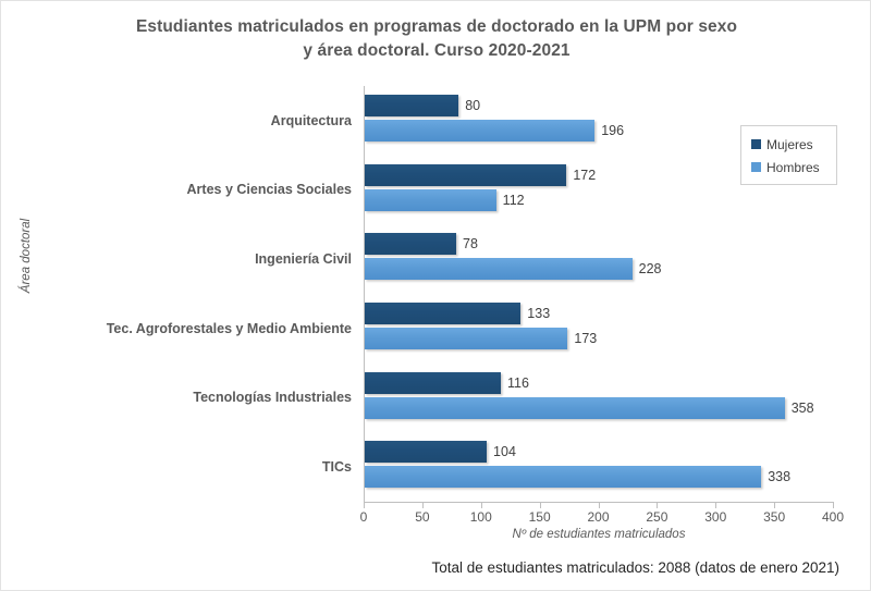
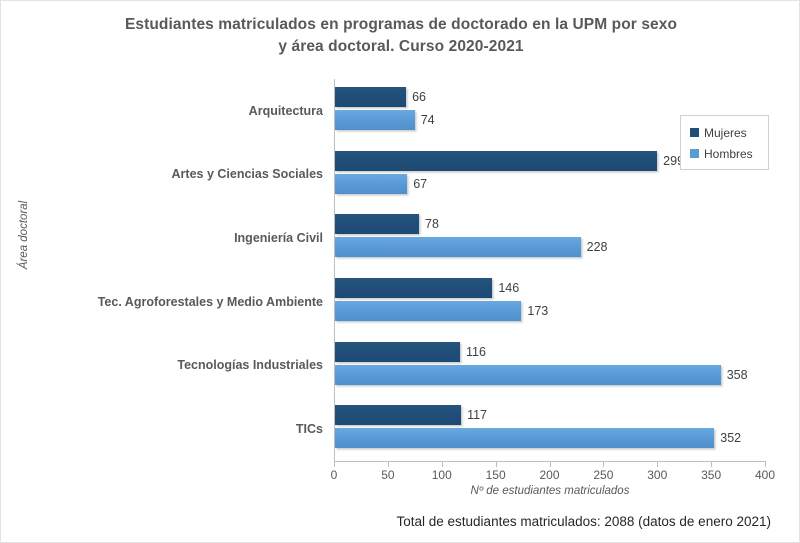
Mujeres/Arquitectura: 80 -> 66
Hombres/Arquitectura: 196 -> 74
Mujeres/Artes y Ciencias Sociales: 172 -> 299
Hombres/Artes y Ciencias Sociales: 112 -> 67
Mujeres/Tec. Agroforestales y Medio Ambiente: 133 -> 146
Mujeres/TICs: 104 -> 117
Hombres/TICs: 338 -> 352
